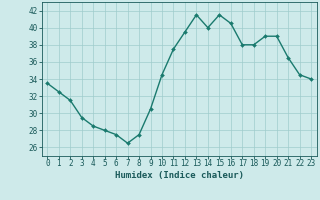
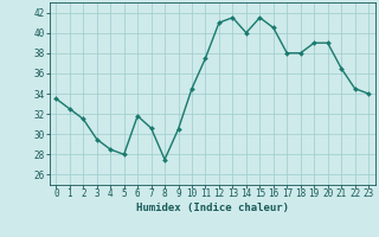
6: 27.5 -> 31.8
7: 26.5 -> 30.6
12: 39.5 -> 41.0
